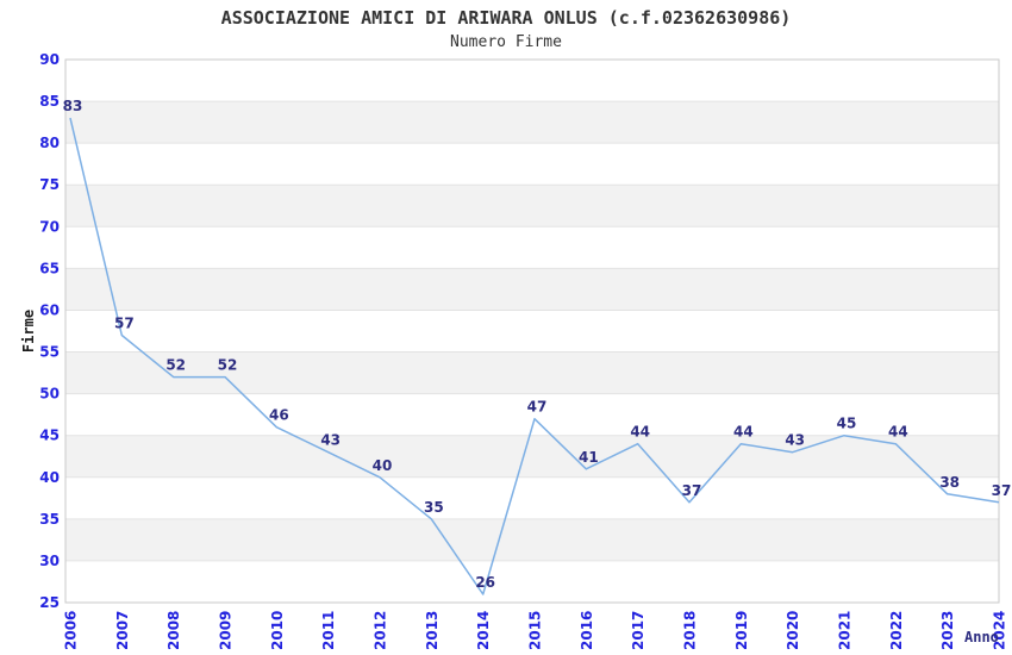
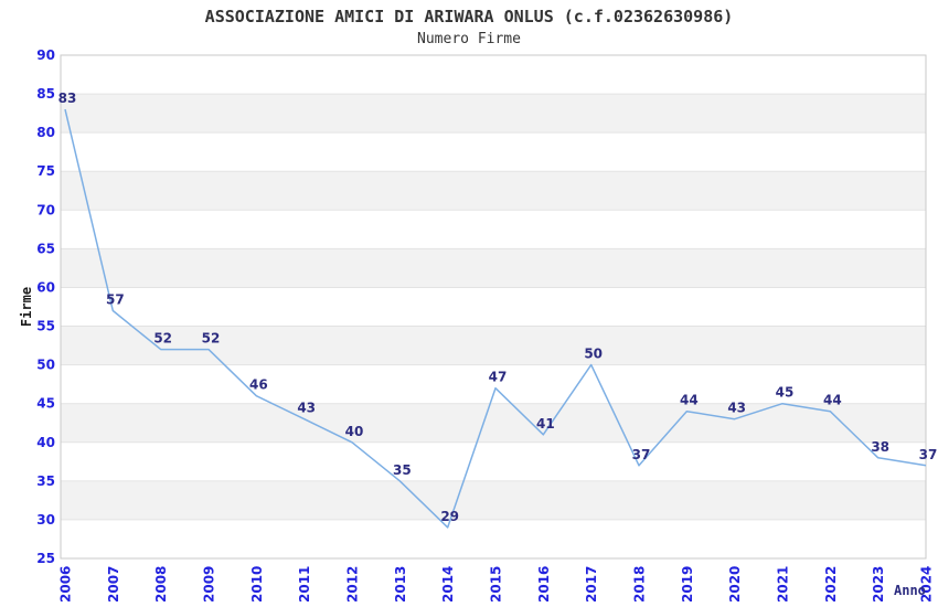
2014: 26 -> 29
2017: 44 -> 50
